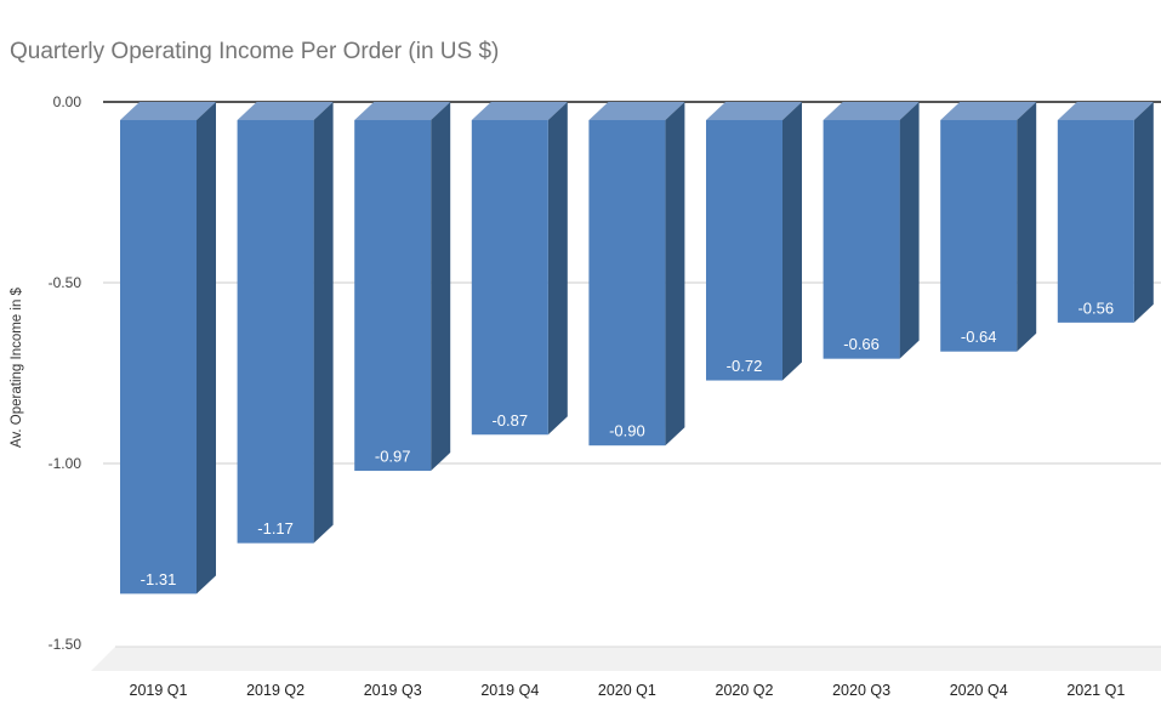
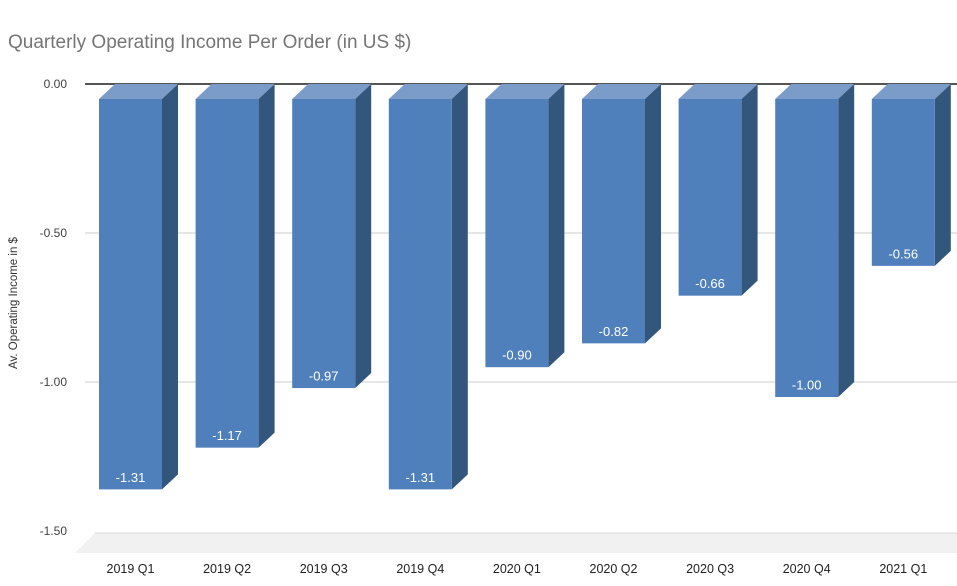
2019 Q4: -0.87 -> -1.31
2020 Q2: -0.72 -> -0.82
2020 Q4: -0.64 -> -1.00
